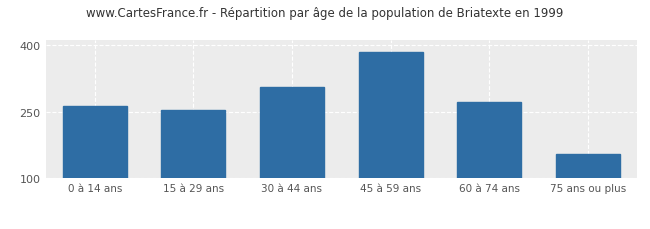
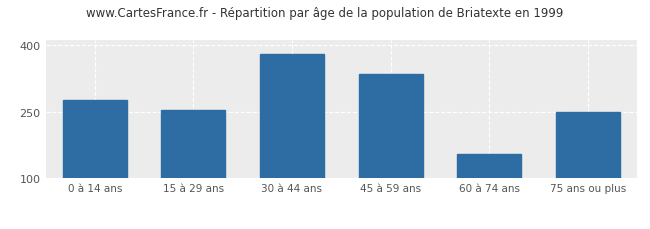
0 à 14 ans: 262 -> 275
30 à 44 ans: 305 -> 380
45 à 59 ans: 383 -> 335
60 à 74 ans: 272 -> 155
75 ans ou plus: 155 -> 250
